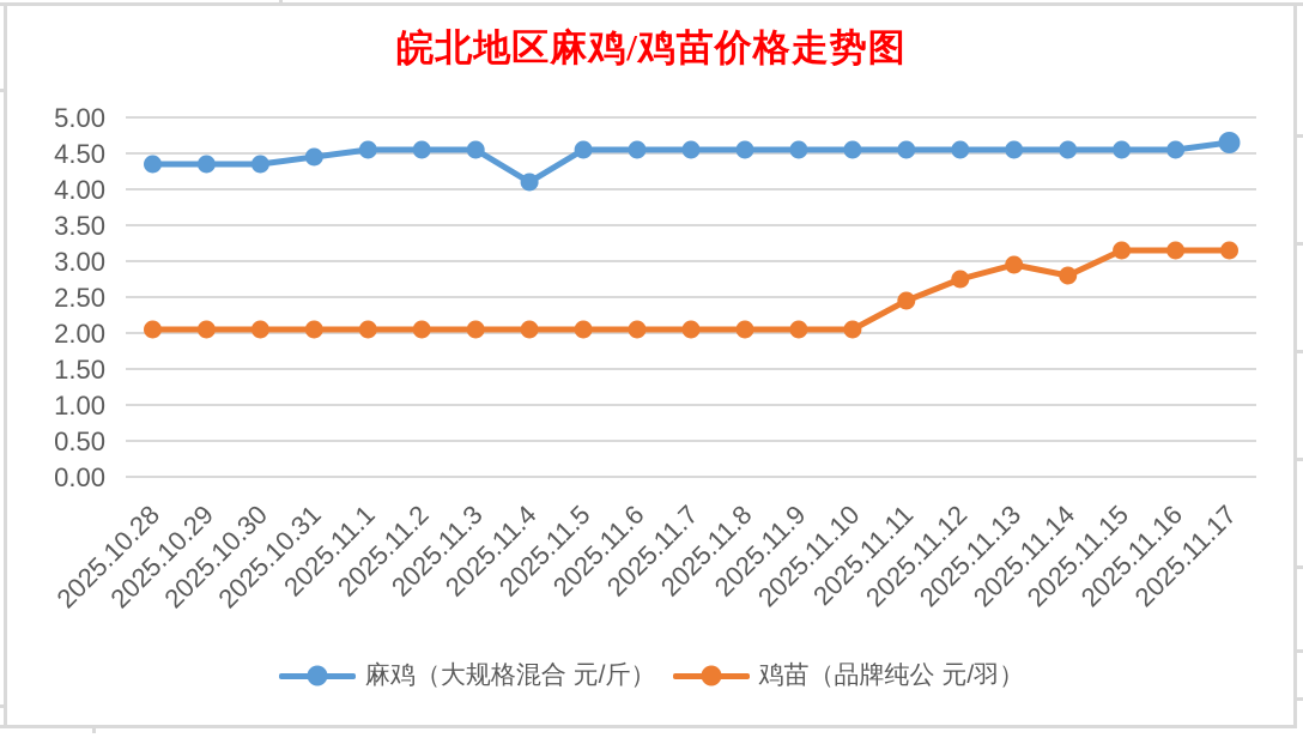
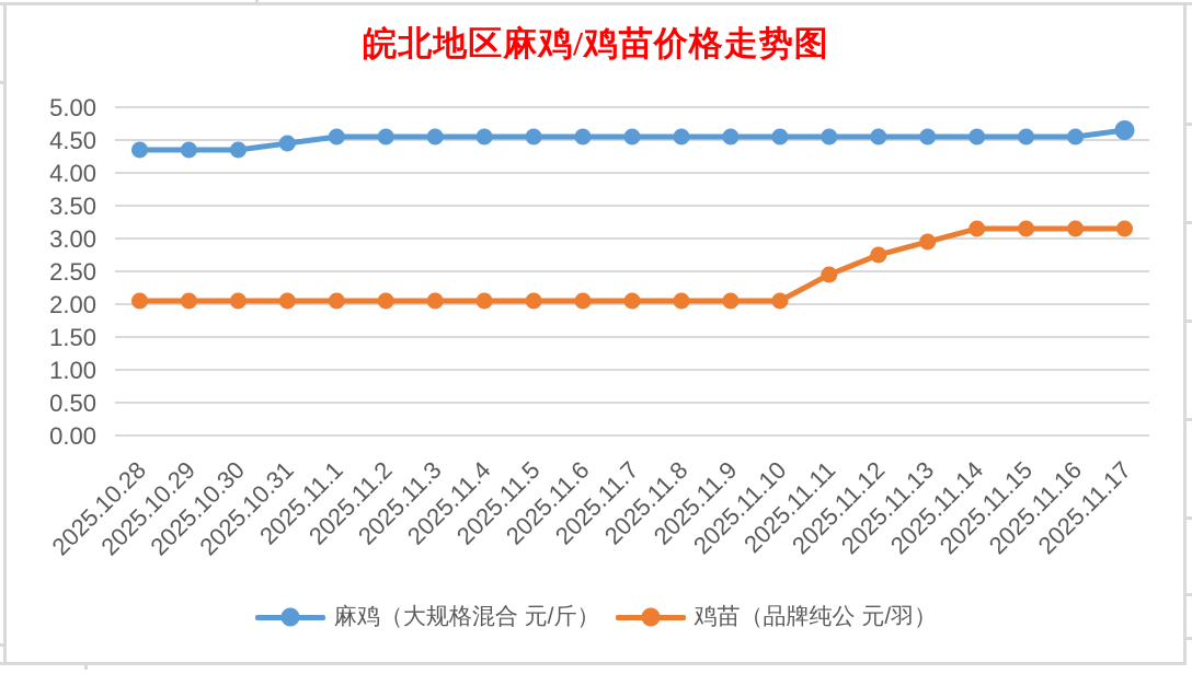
麻鸡（大规格混合 元/斤）/2025.11.4: 4.1 -> 4.5
鸡苗（品牌纯公 元/羽）/2025.11.14: 2.8 -> 3.1
